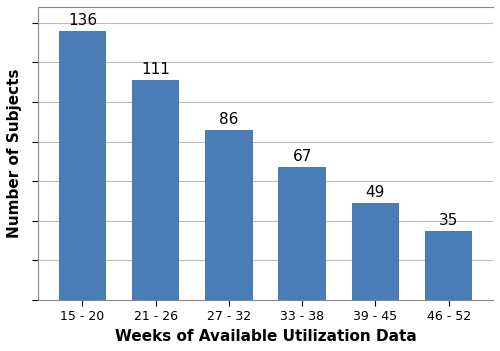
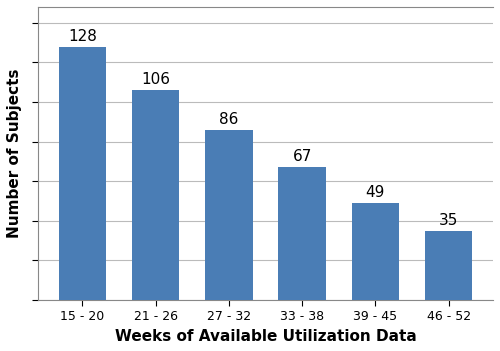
15 - 20: 136 -> 128
21 - 26: 111 -> 106
